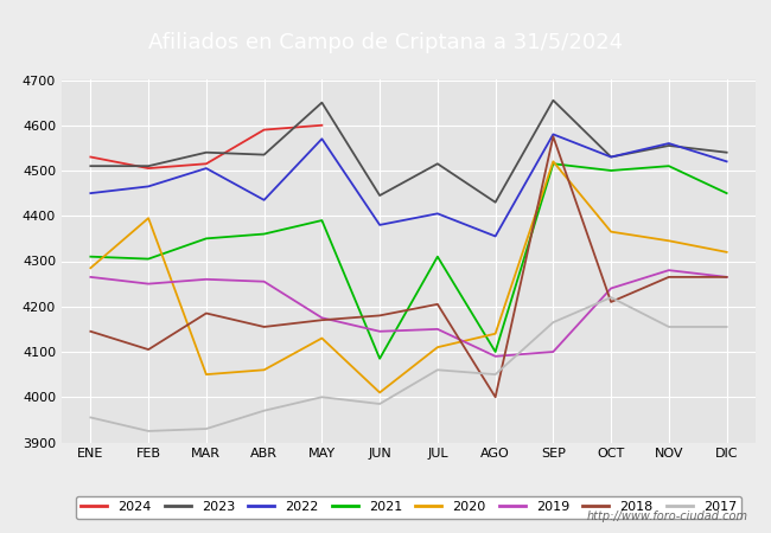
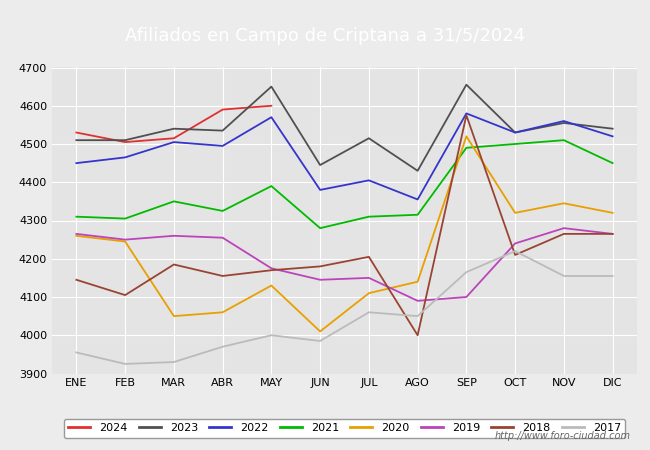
2020/ENE: 4285 -> 4260
2020/FEB: 4395 -> 4245
2022/ABR: 4435 -> 4495
2021/ABR: 4360 -> 4325
2021/JUN: 4085 -> 4280
2021/AGO: 4100 -> 4315
2021/SEP: 4515 -> 4490
2020/OCT: 4365 -> 4320
